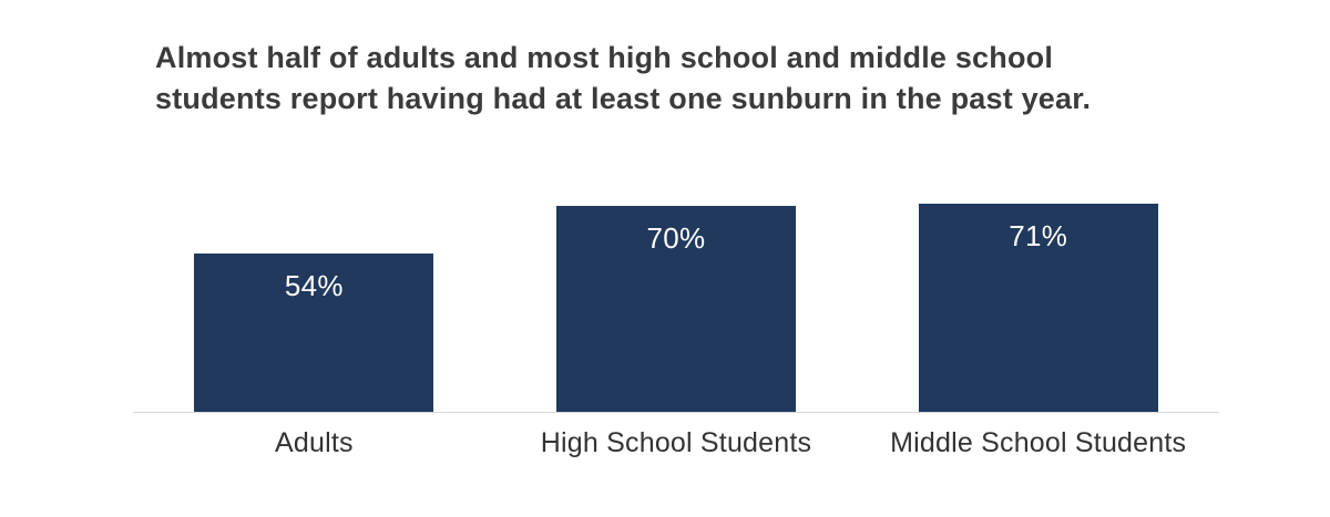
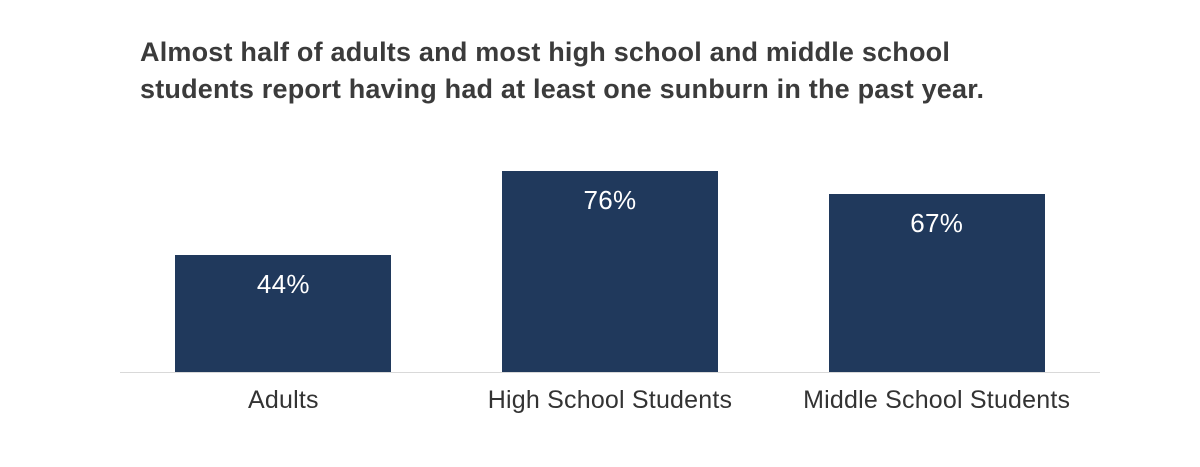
Adults: 54% -> 44%
High School Students: 70% -> 76%
Middle School Students: 71% -> 67%
